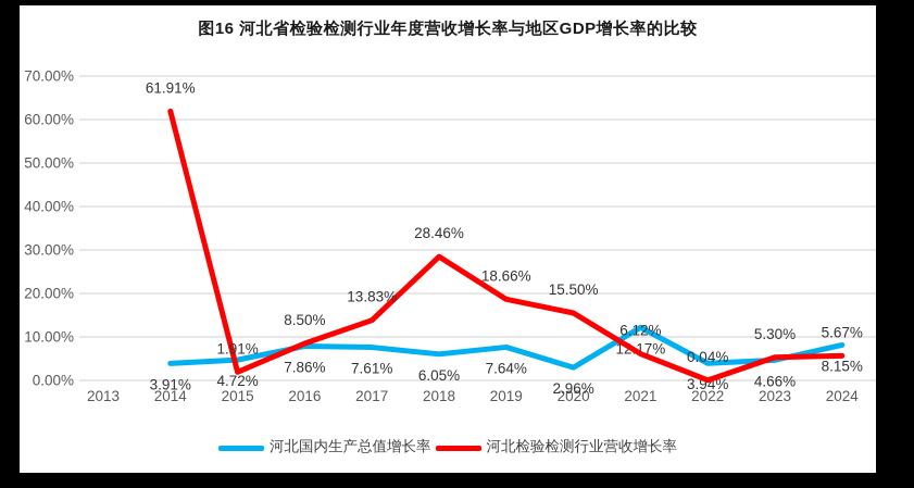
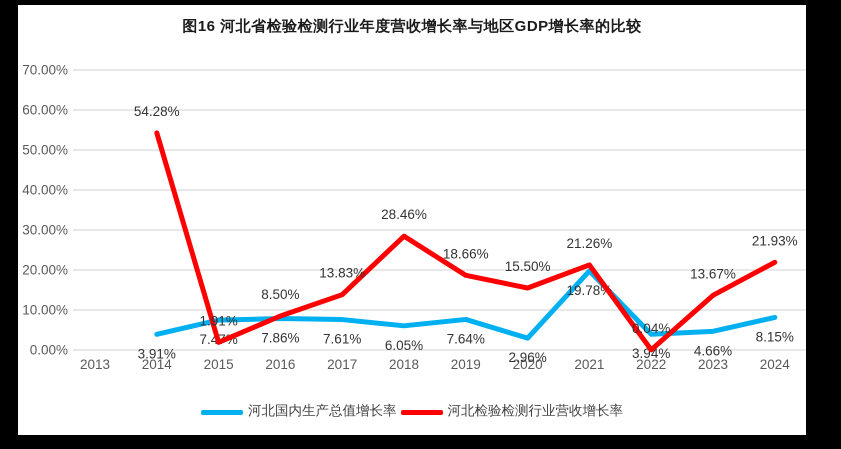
河北检验检测行业营收增长率/2014: 61.91% -> 54.28%
河北国内生产总值增长率/2015: 4.72% -> 7.47%
河北国内生产总值增长率/2021: 12.17% -> 19.78%
河北检验检测行业营收增长率/2021: 6.12% -> 21.26%
河北检验检测行业营收增长率/2023: 5.30% -> 13.67%
河北检验检测行业营收增长率/2024: 5.67% -> 21.93%
